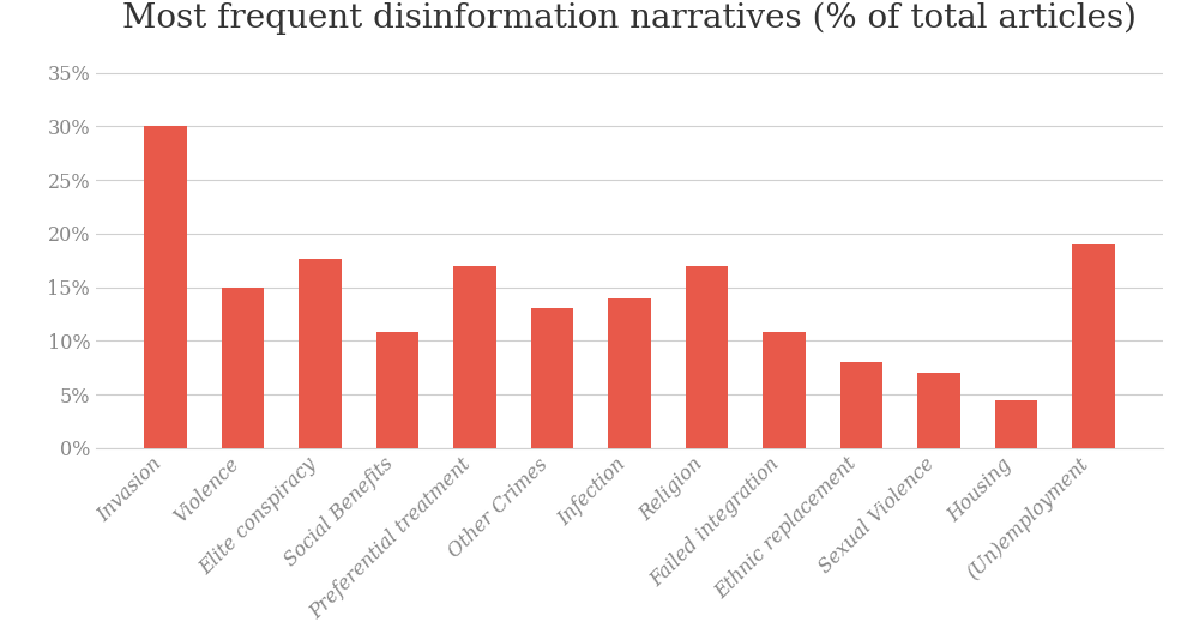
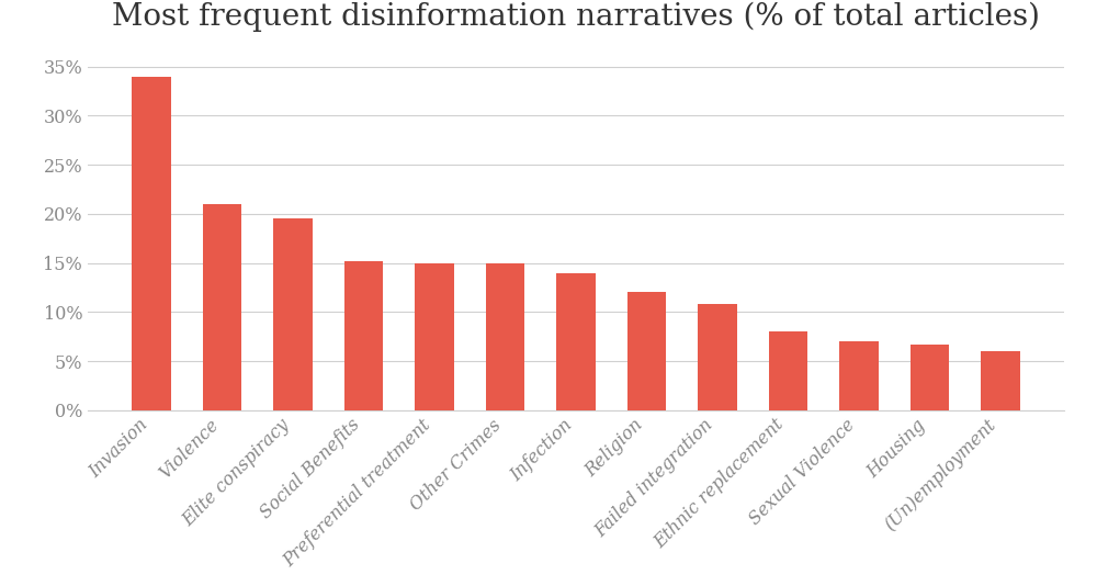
Invasion: 30.0% -> 34.0%
Violence: 15.0% -> 21.0%
Elite conspiracy: 17.6% -> 19.5%
Social Benefits: 10.8% -> 15.2%
Preferential treatment: 17.0% -> 15.0%
Other Crimes: 13.0% -> 15.0%
Religion: 17.0% -> 12.0%
Housing: 4.4% -> 6.7%
(Un)employment: 19.0% -> 6.0%
